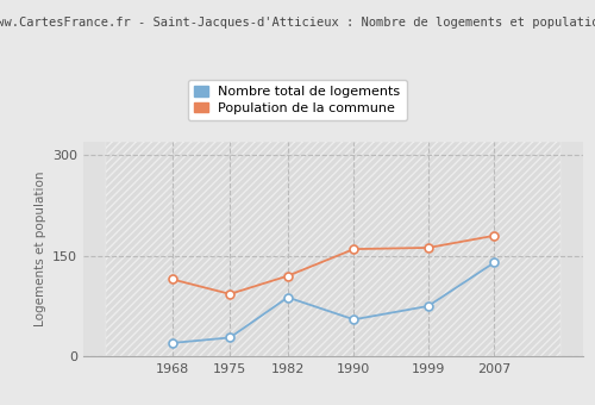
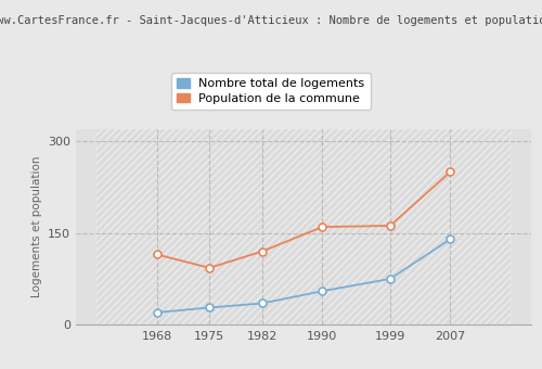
Nombre total de logements/1982: 88 -> 35
Population de la commune/2007: 180 -> 250
